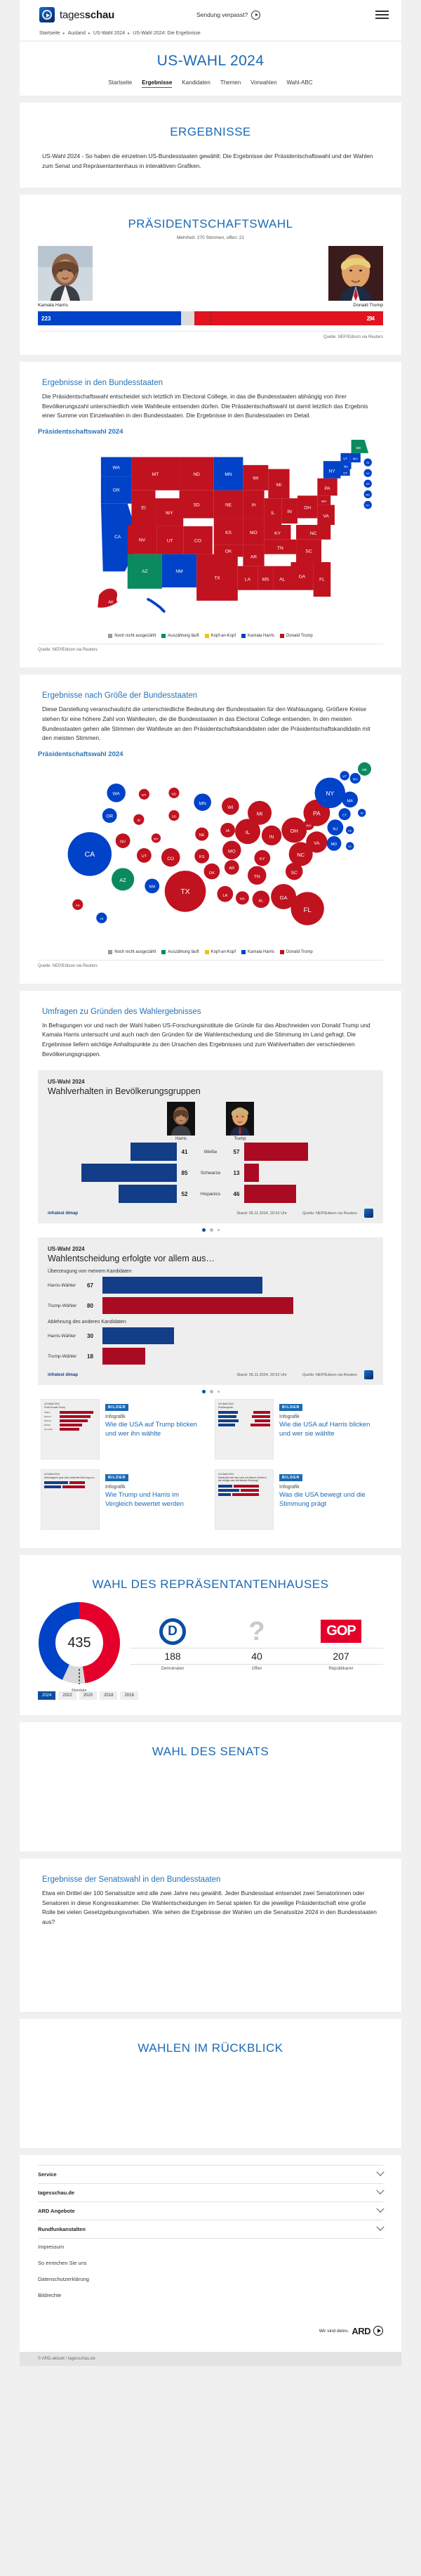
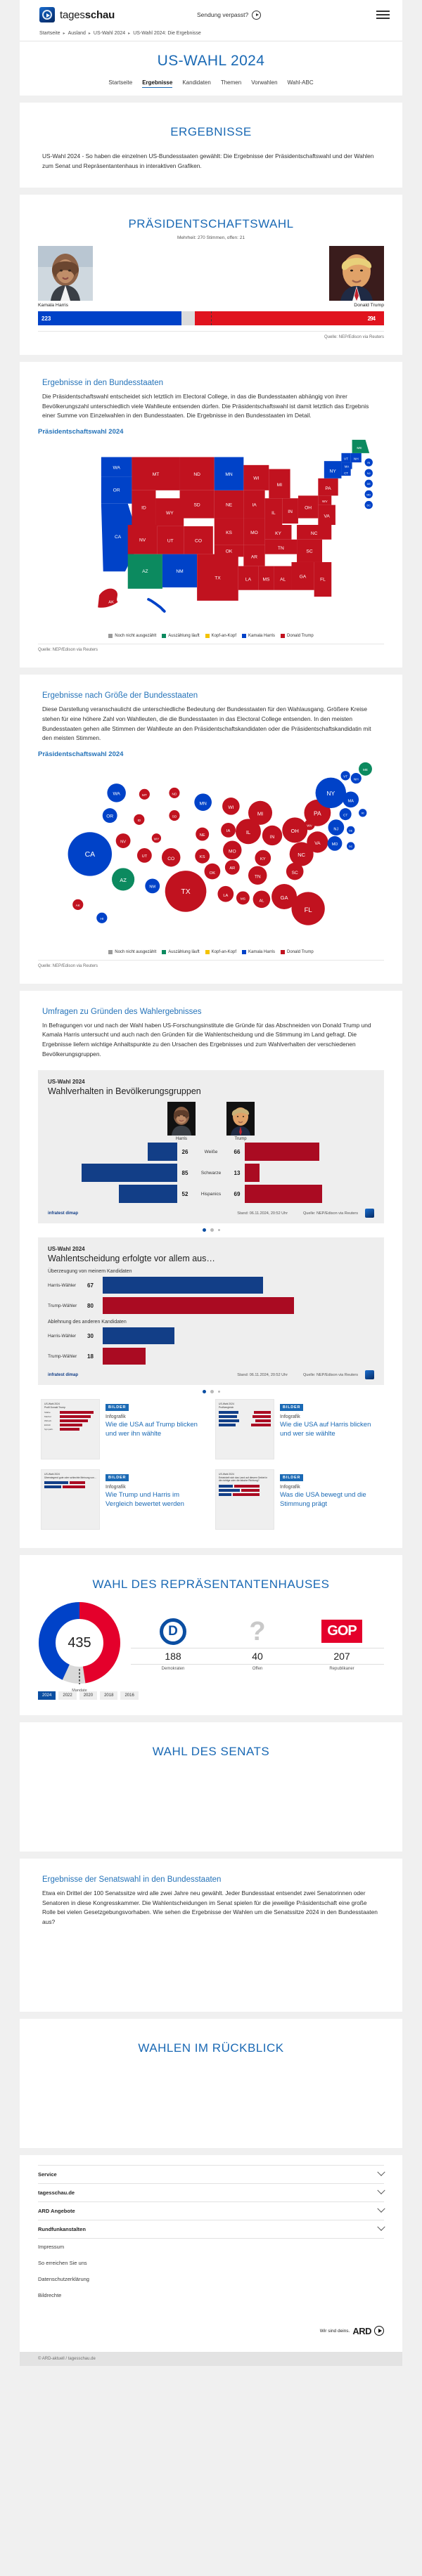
Wahlverhalten in Bevölkerungsgruppen/Harris/Weiße: 41 -> 26
Wahlverhalten in Bevölkerungsgruppen/Trump/Weiße: 57 -> 66
Wahlverhalten in Bevölkerungsgruppen/Trump/Hispanics: 46 -> 69
